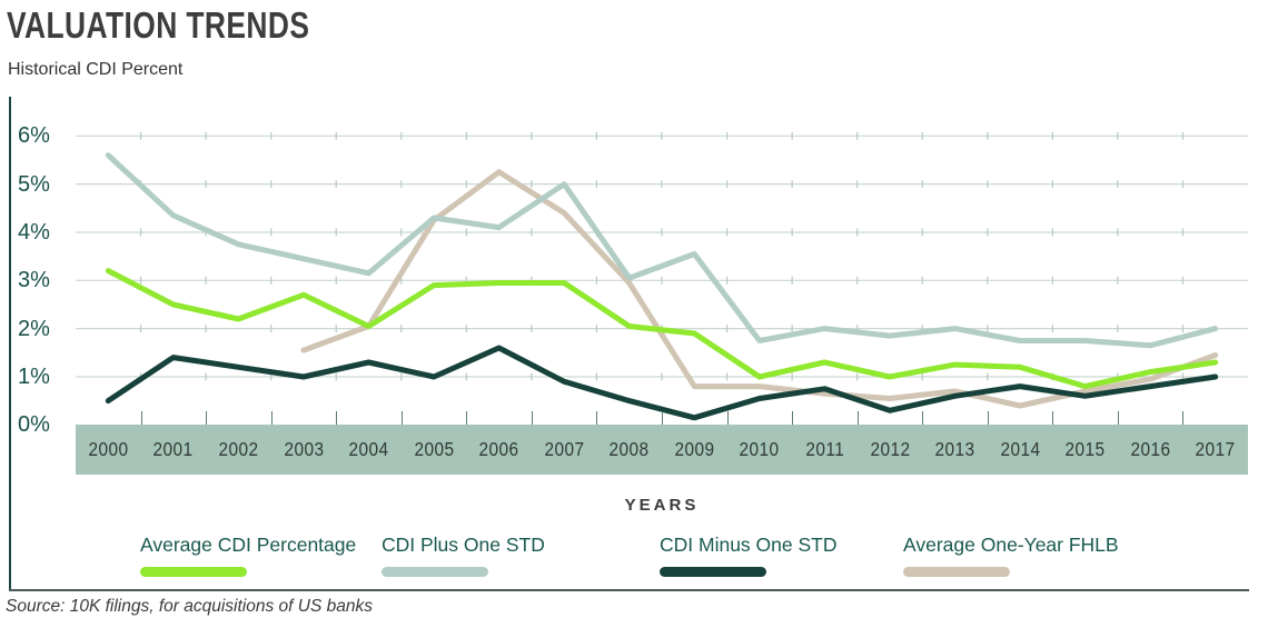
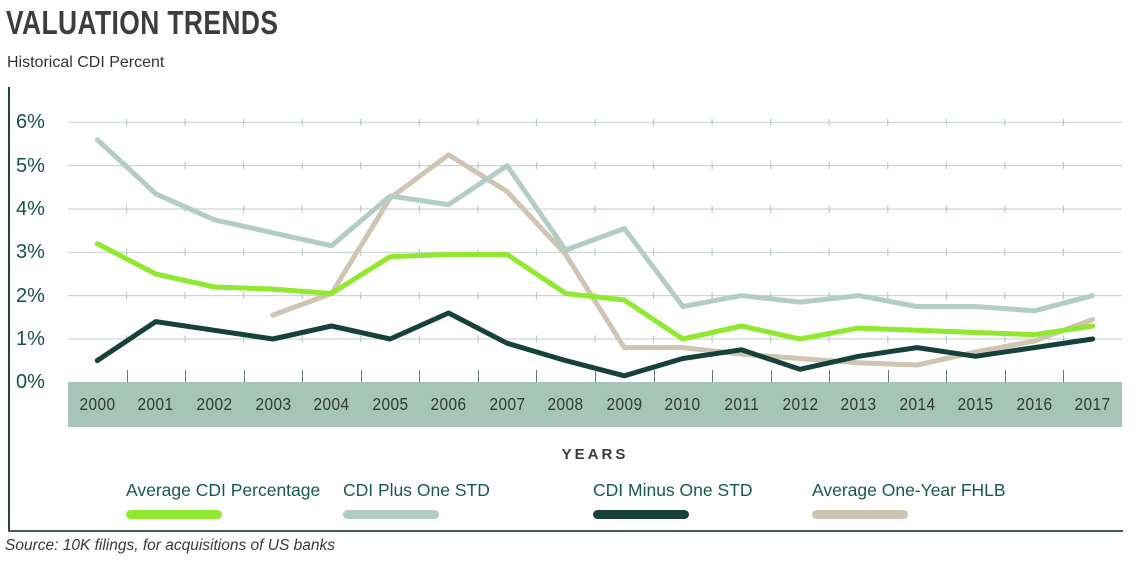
Average CDI Percentage/2003: 2.7% -> 2.1%
Average One-Year FHLB/2013: 0.7% -> 0.5%
Average CDI Percentage/2015: 0.8% -> 1.1%
